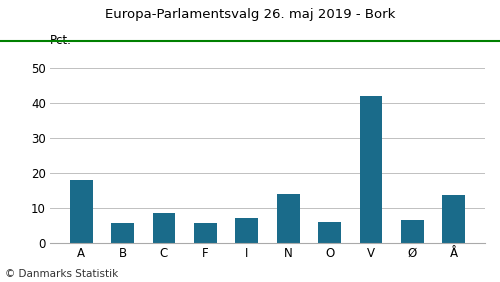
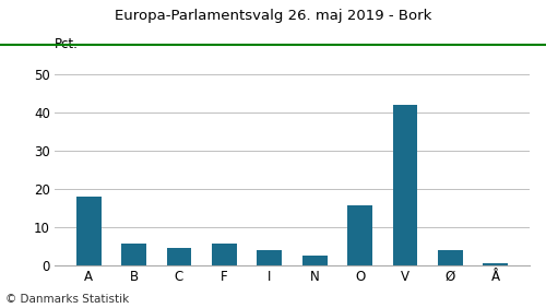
C: 8.5 -> 4.5
I: 7.0 -> 4.0
N: 14.0 -> 2.5
O: 6.0 -> 15.5
Ø: 6.5 -> 4.0
Å: 13.5 -> 0.5
